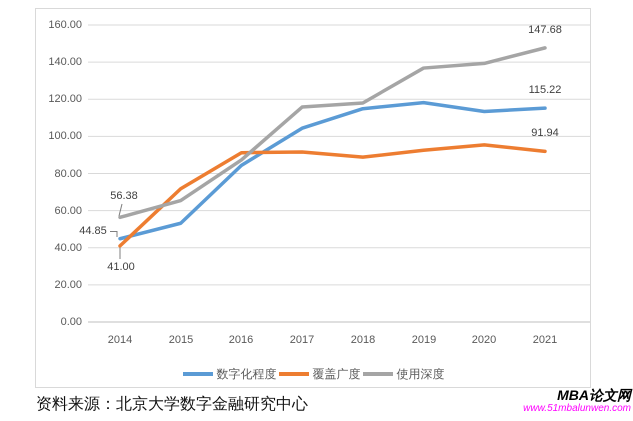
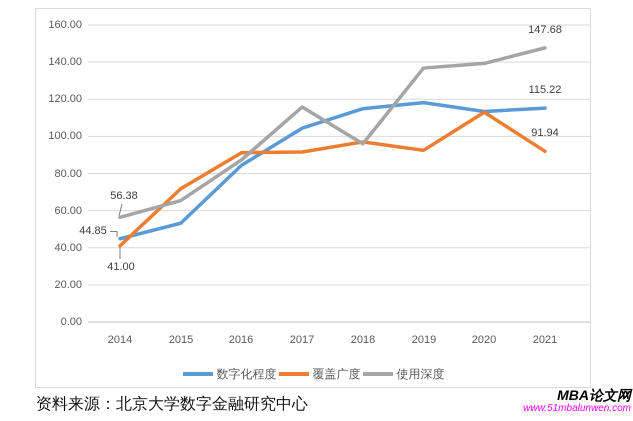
覆盖广度/2018: 89 -> 97
使用深度/2018: 118 -> 96
覆盖广度/2020: 95 -> 113
